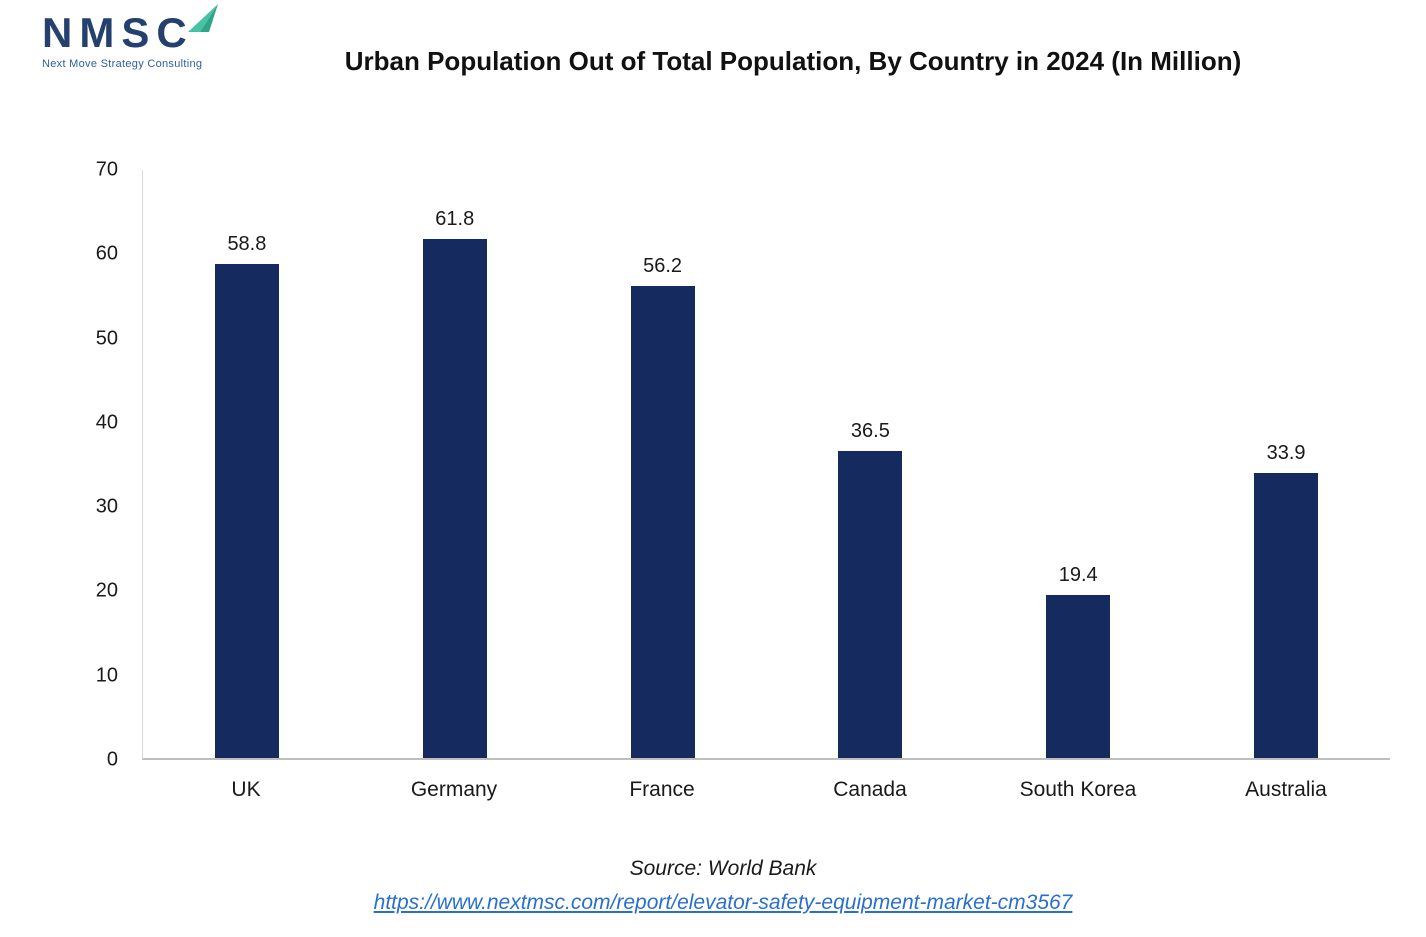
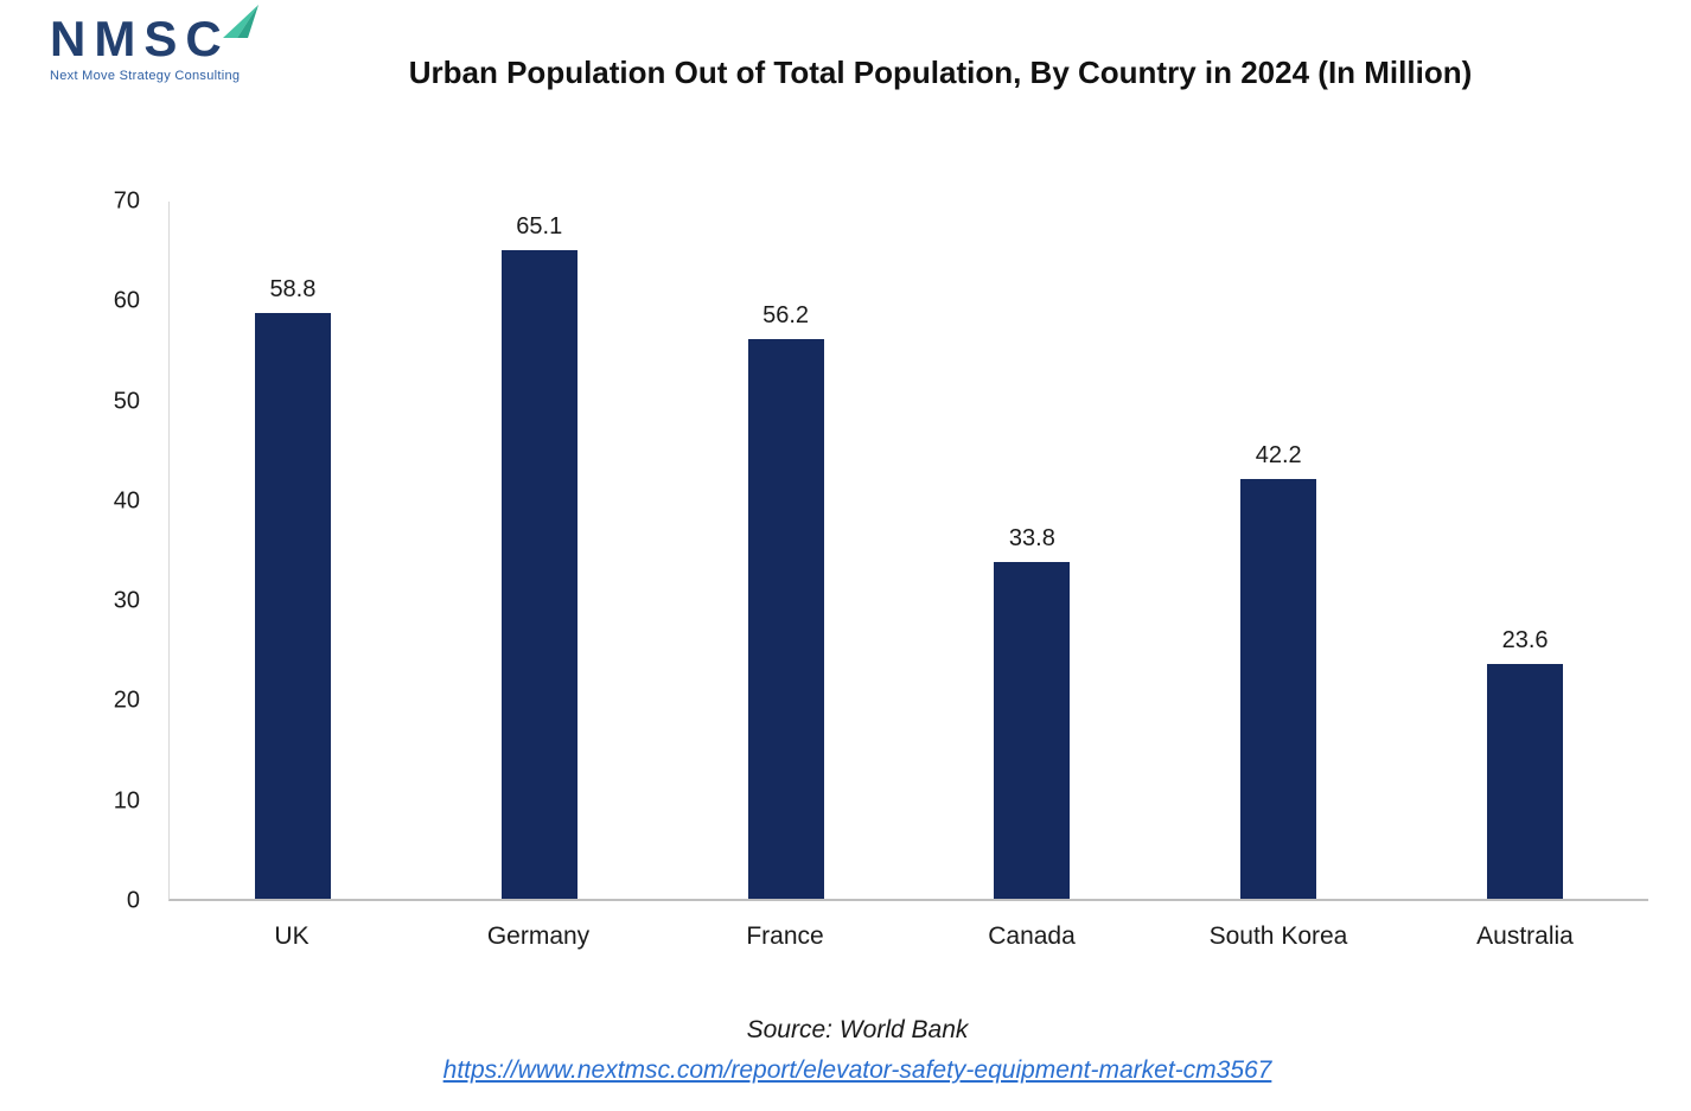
Germany: 61.8 -> 65.1
Canada: 36.5 -> 33.8
South Korea: 19.4 -> 42.2
Australia: 33.9 -> 23.6
